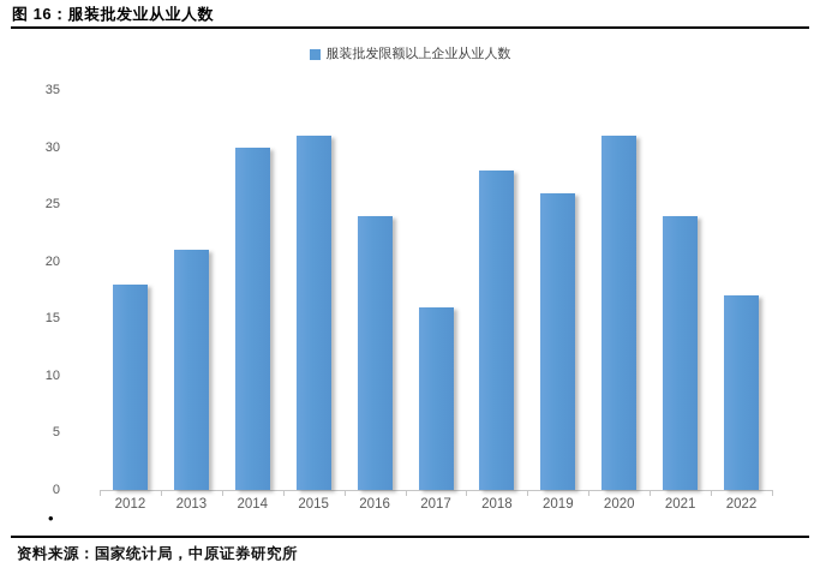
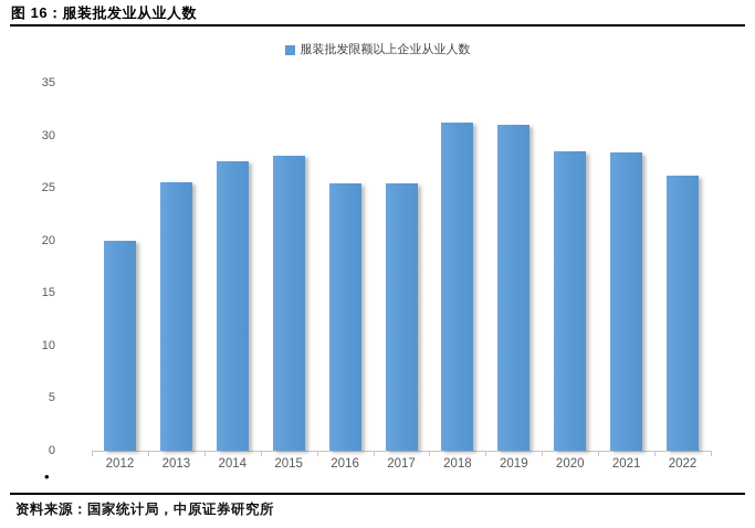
2012: 18 -> 20
2013: 21 -> 26
2014: 30 -> 28
2015: 31 -> 28
2016: 24 -> 25
2017: 16 -> 25
2018: 28 -> 31
2019: 26 -> 31
2020: 31 -> 28
2021: 24 -> 28
2022: 17 -> 26
